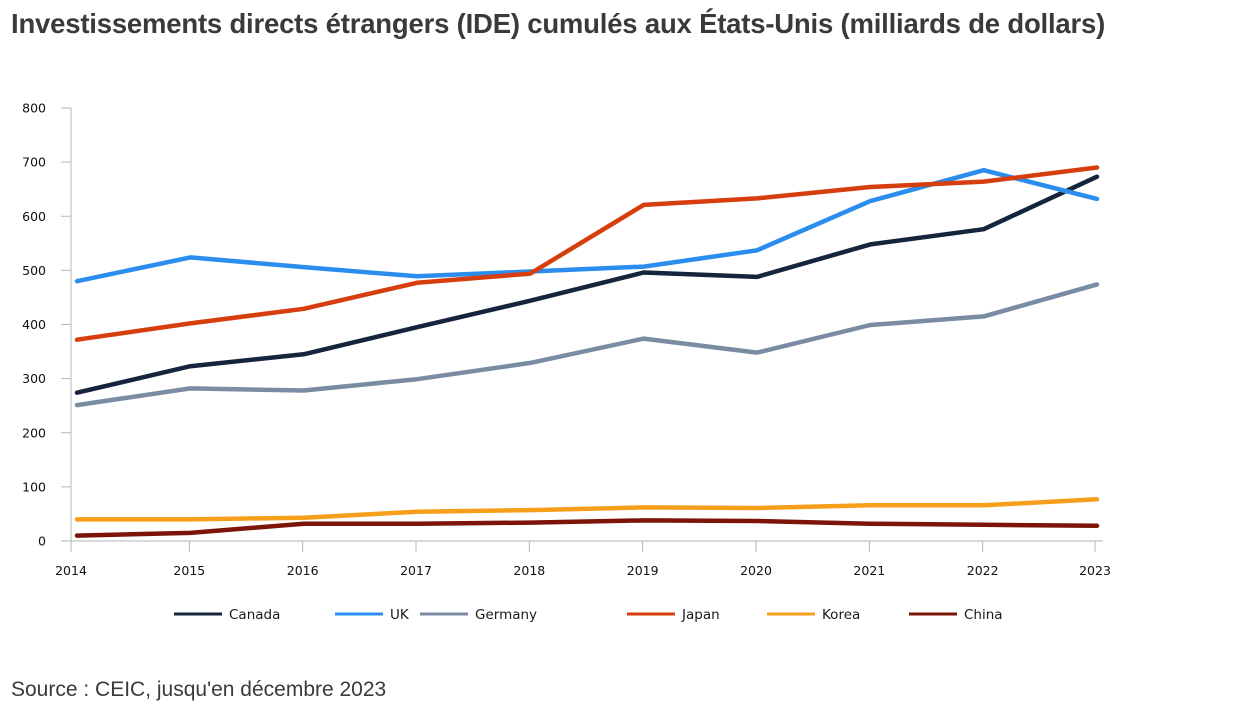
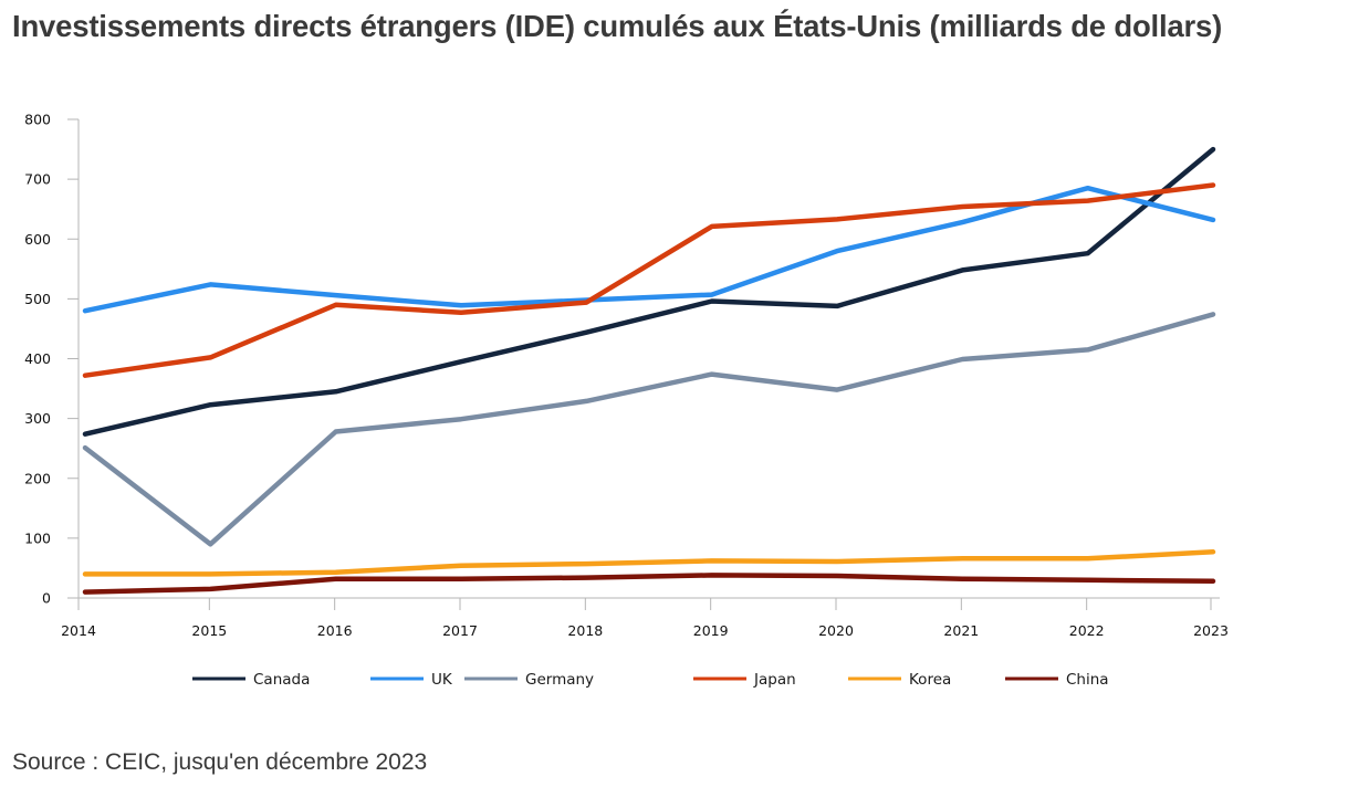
Germany/2015: 280 -> 90
Japan/2016: 430 -> 490
UK/2020: 540 -> 580
Canada/2023: 670 -> 750
